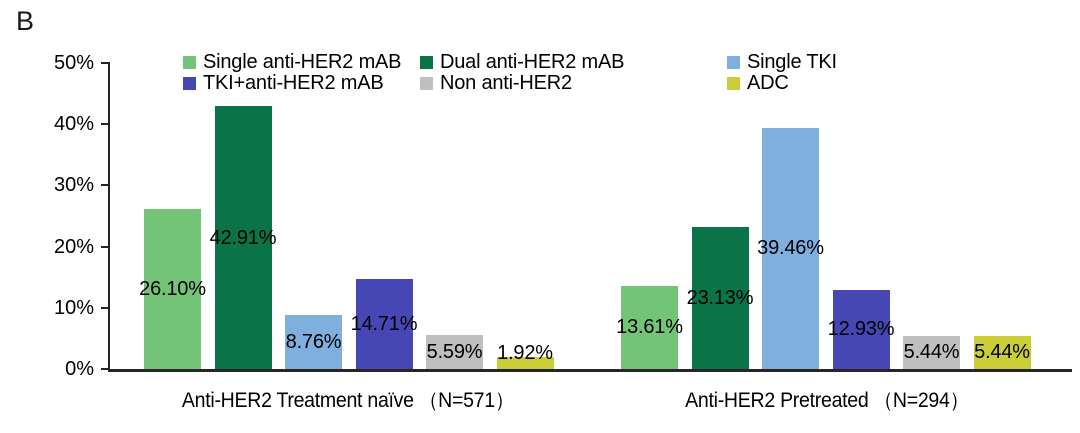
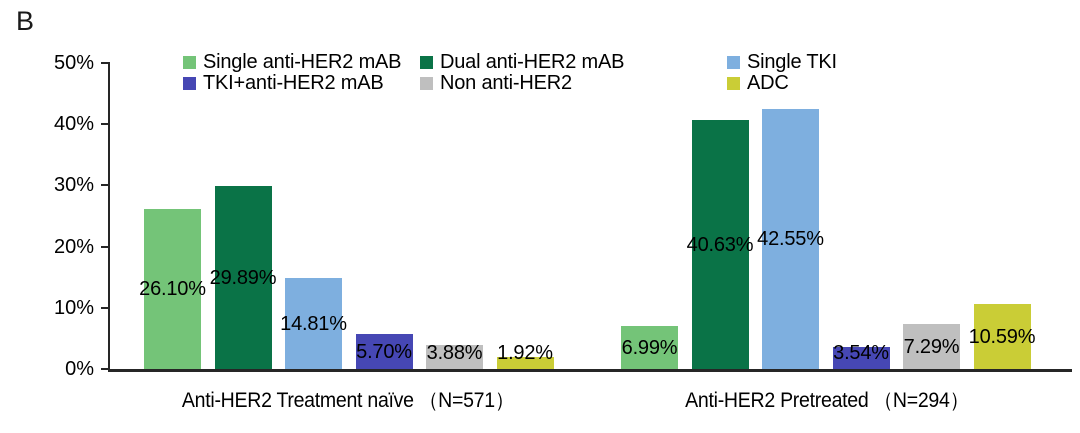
Dual anti-HER2 mAB/Anti-HER2 Treatment naïve （N=571）: 42.91% -> 29.89%
Single TKI/Anti-HER2 Treatment naïve （N=571）: 8.76% -> 14.81%
TKI+anti-HER2 mAB/Anti-HER2 Treatment naïve （N=571）: 14.71% -> 5.70%
Non anti-HER2/Anti-HER2 Treatment naïve （N=571）: 5.59% -> 3.88%
Single anti-HER2 mAB/Anti-HER2 Pretreated （N=294）: 13.61% -> 6.99%
Dual anti-HER2 mAB/Anti-HER2 Pretreated （N=294）: 23.13% -> 40.63%
Single TKI/Anti-HER2 Pretreated （N=294）: 39.46% -> 42.55%
TKI+anti-HER2 mAB/Anti-HER2 Pretreated （N=294）: 12.93% -> 3.54%
Non anti-HER2/Anti-HER2 Pretreated （N=294）: 5.44% -> 7.29%
ADC/Anti-HER2 Pretreated （N=294）: 5.44% -> 10.59%
